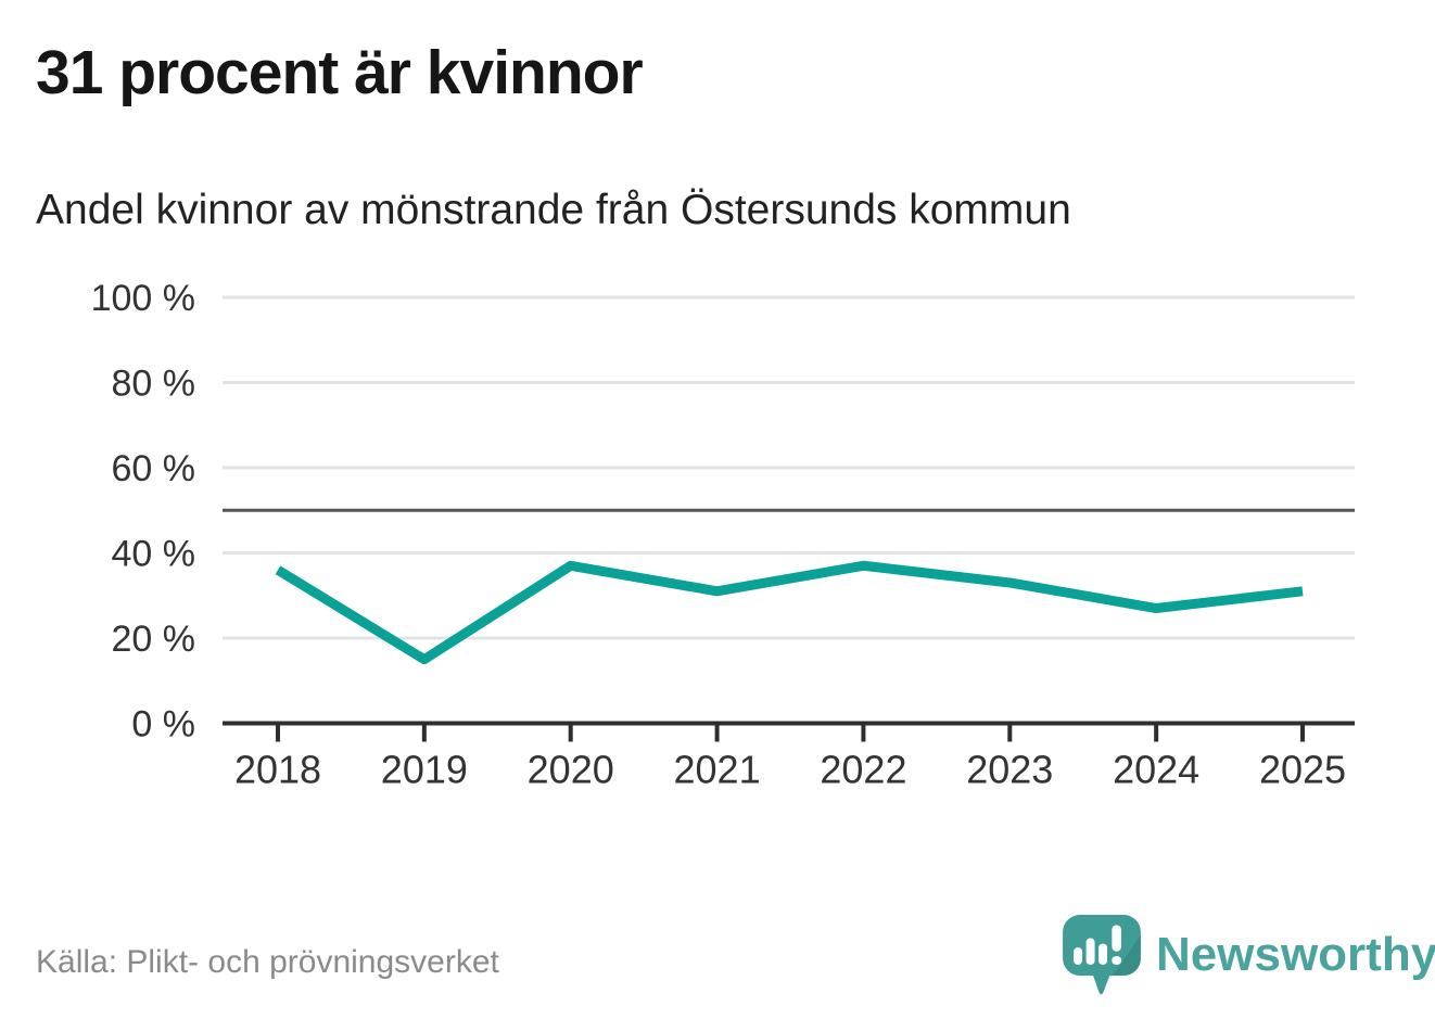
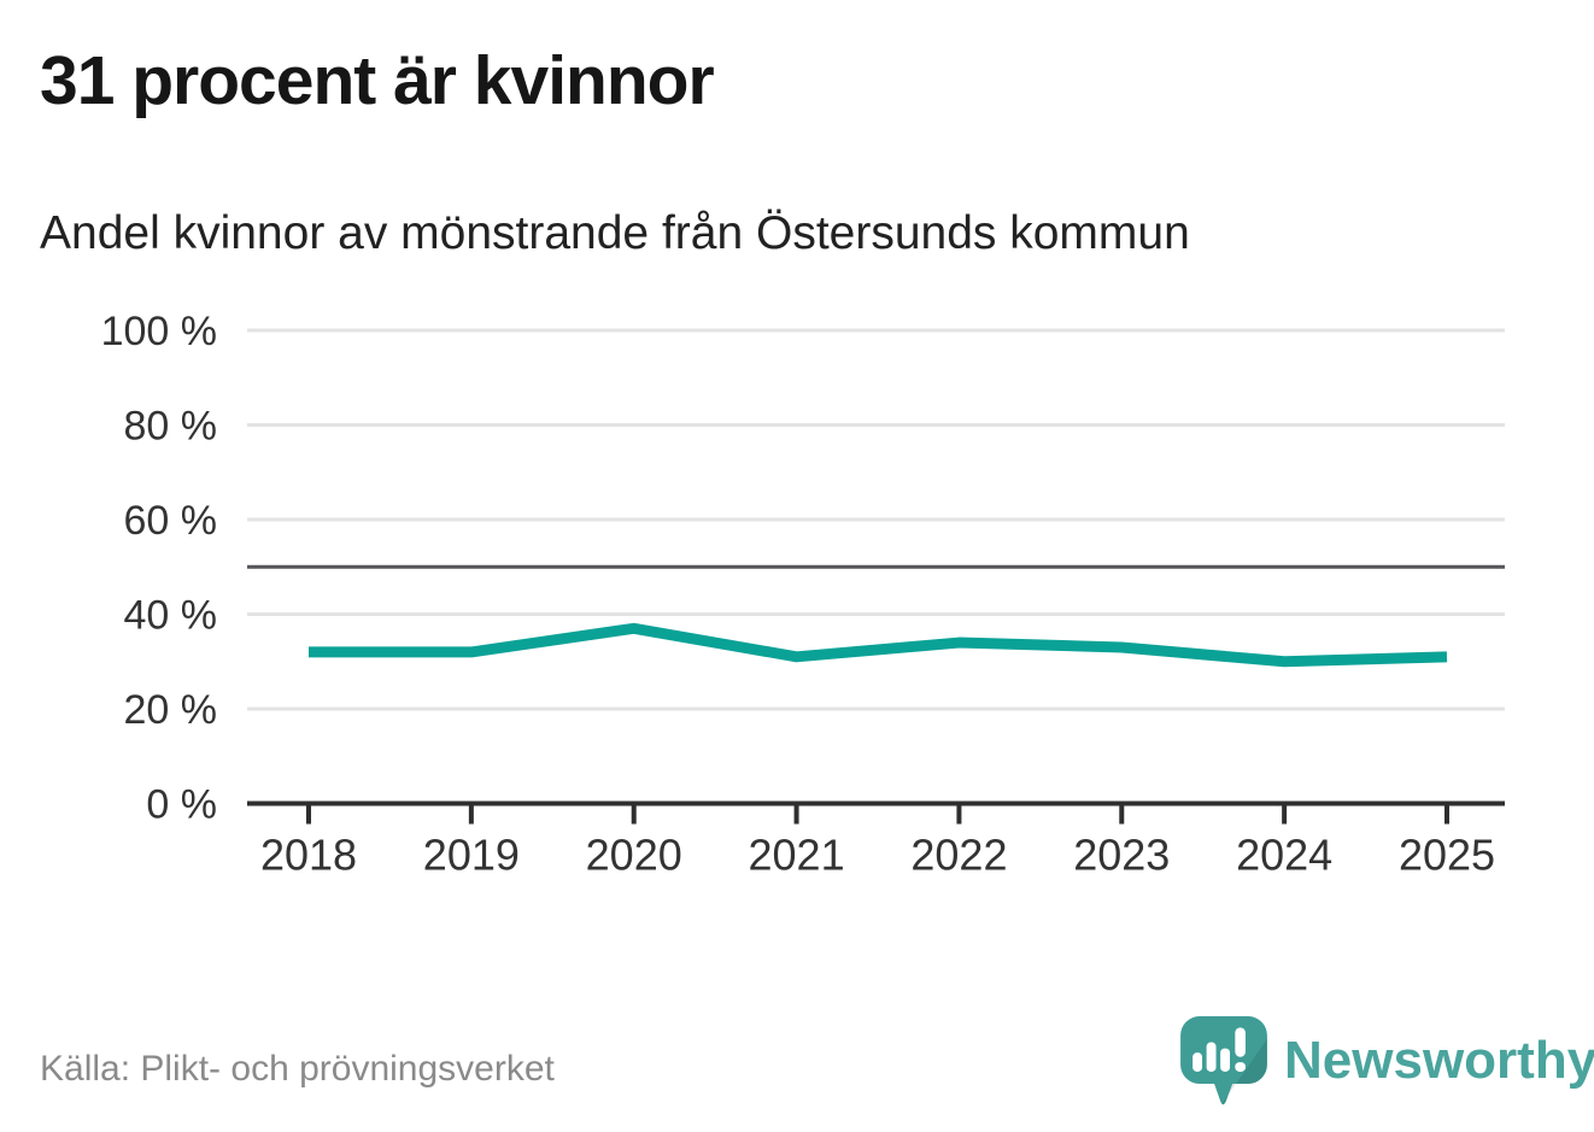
2018: 36% -> 32%
2019: 15% -> 32%
2022: 37% -> 34%
2024: 27% -> 30%
